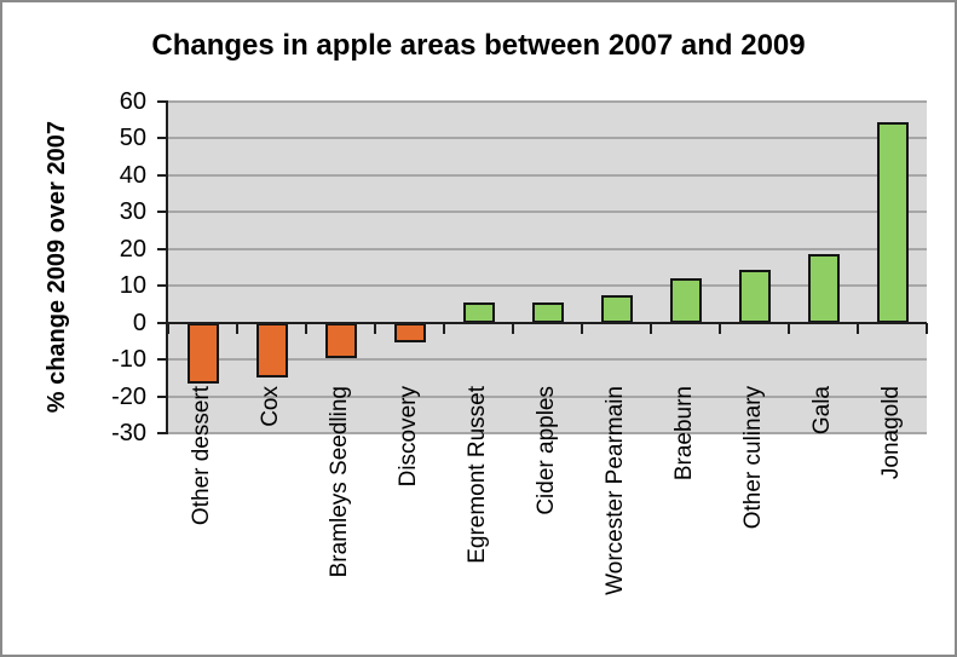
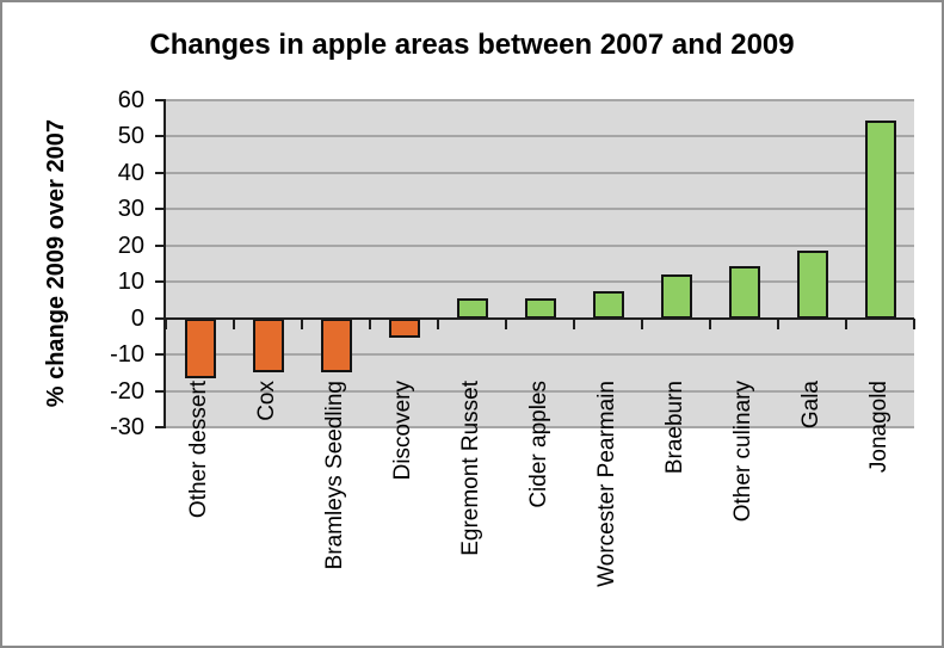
Bramleys Seedling: -10 -> -15
